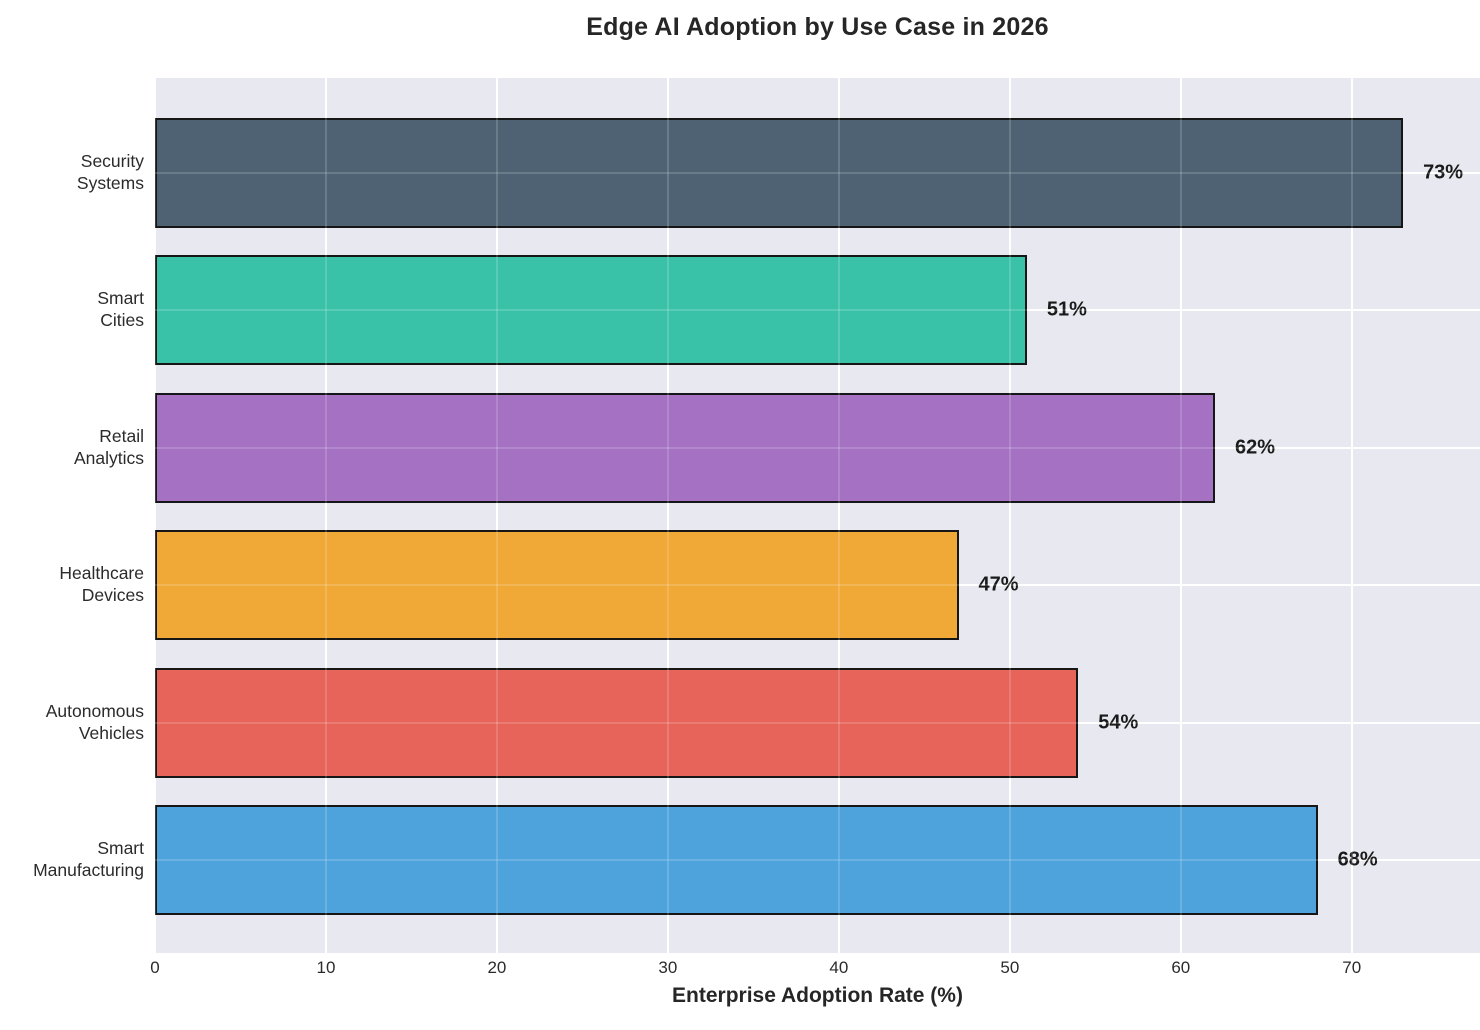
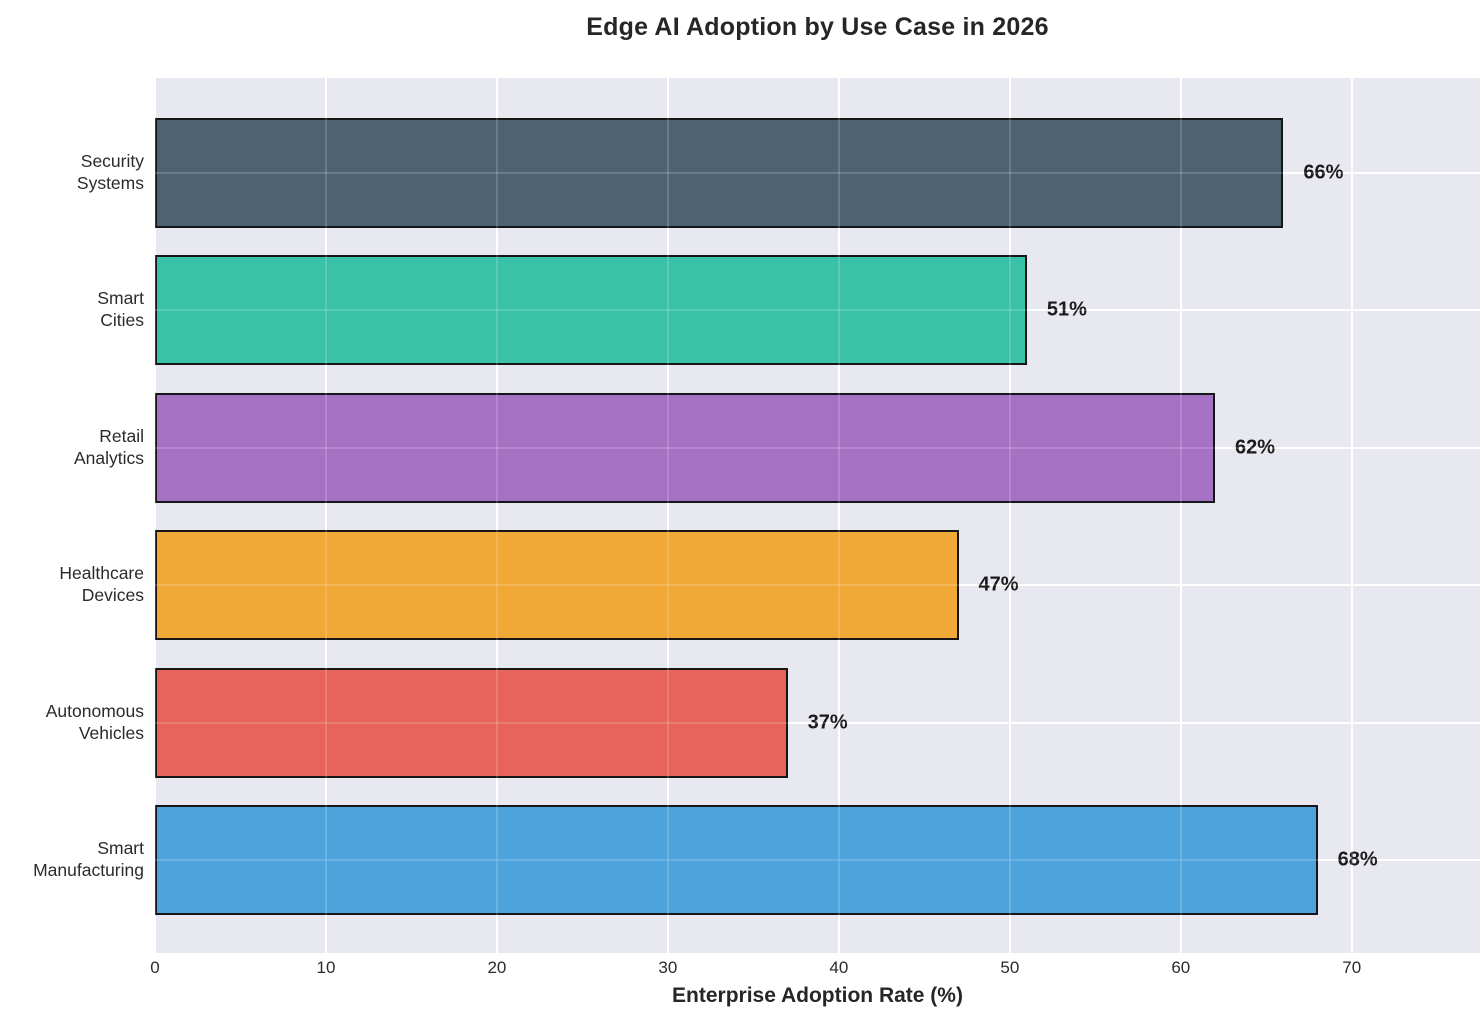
Security Systems: 73% -> 66%
Autonomous Vehicles: 54% -> 37%
